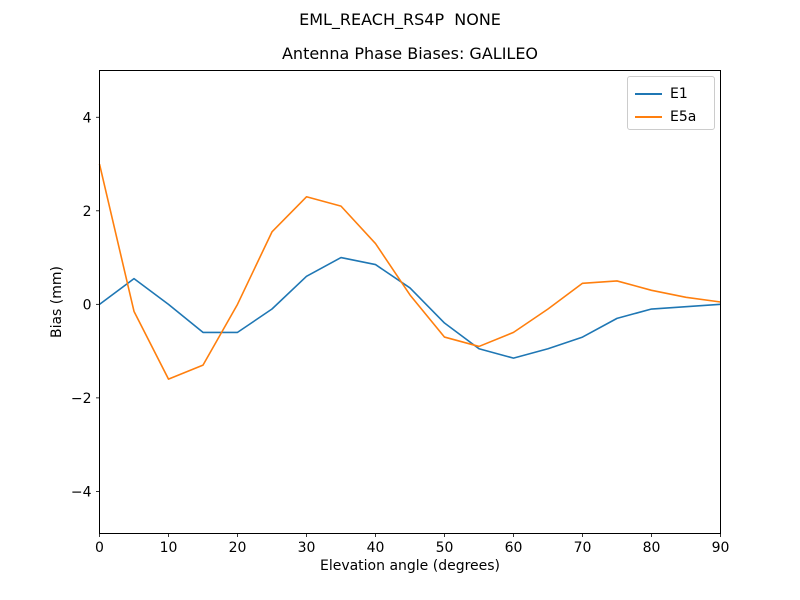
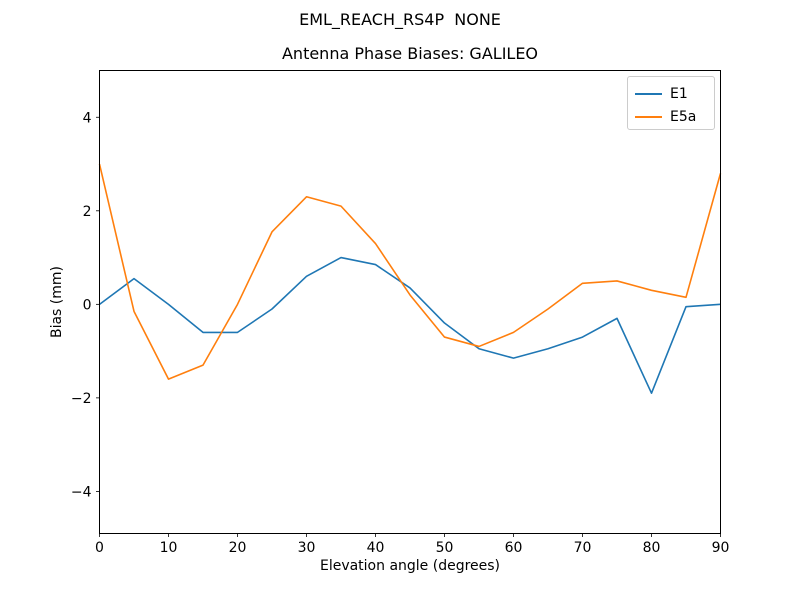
E1/80: -0.1 -> -1.9
E5a/90: 0.1 -> 2.8
